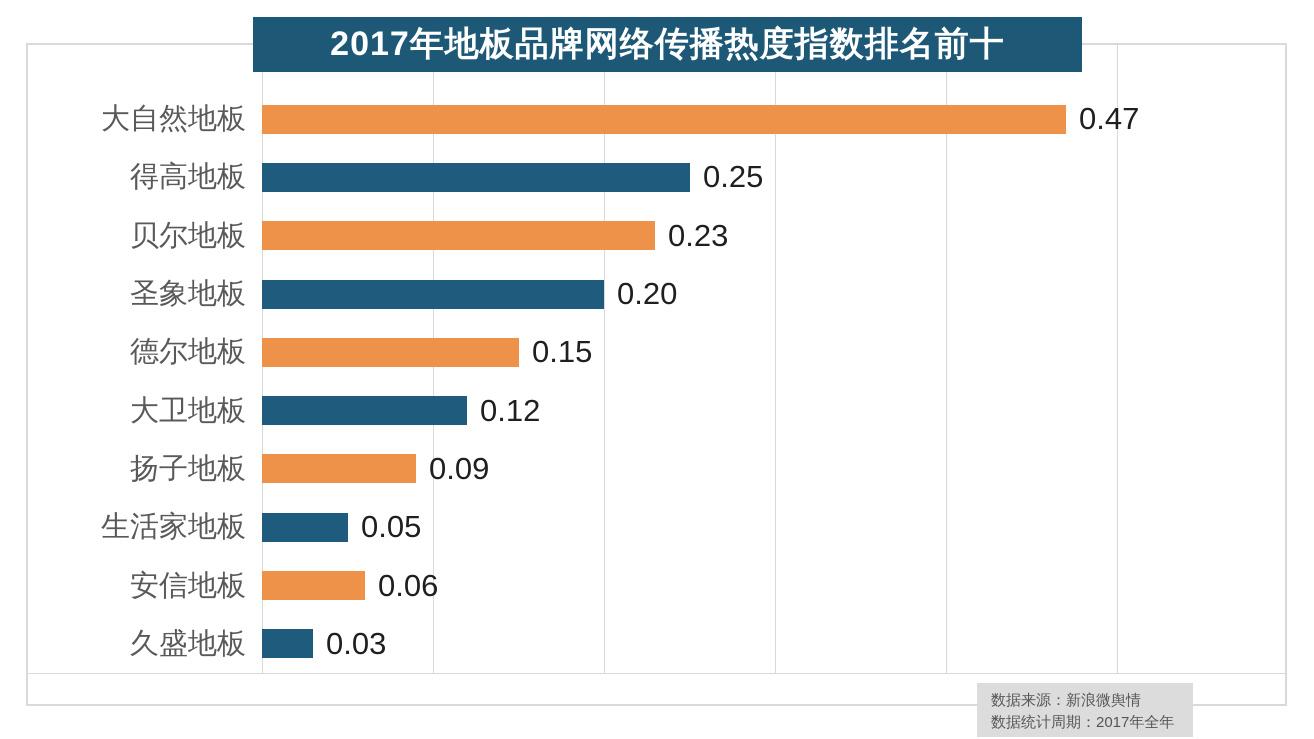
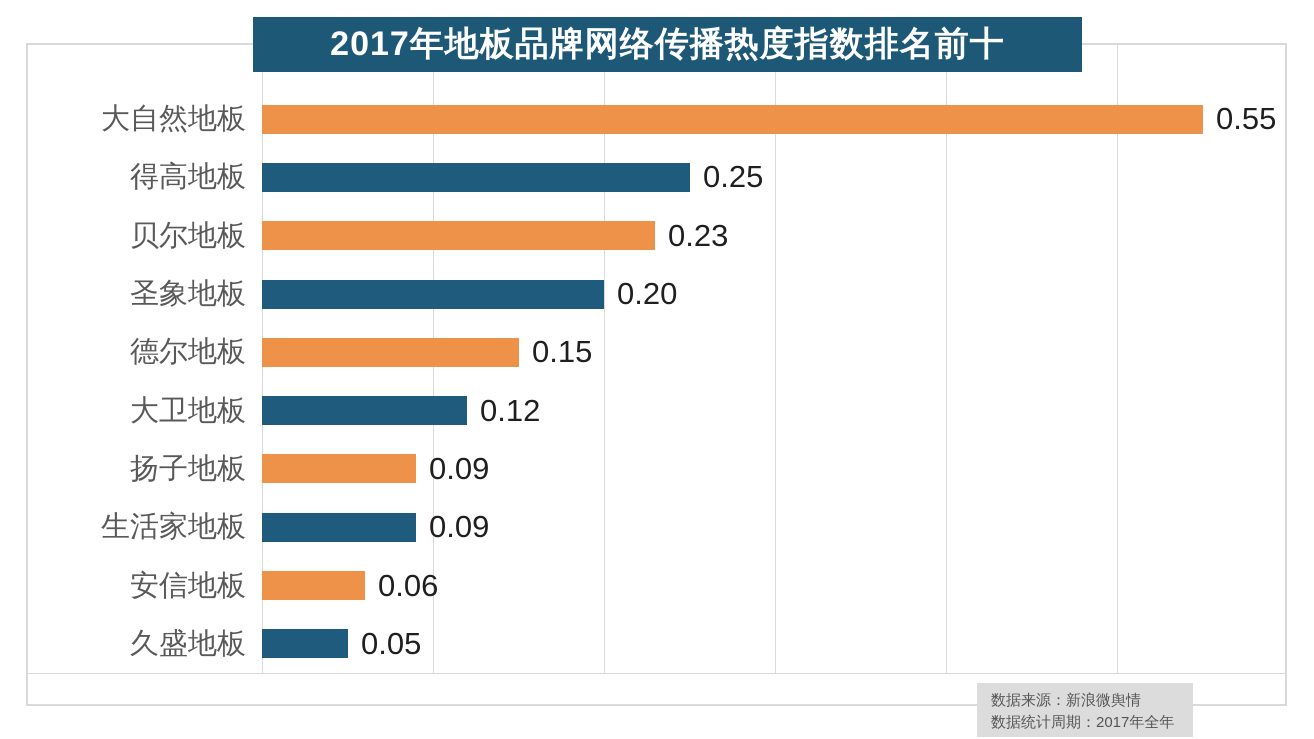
大自然地板: 0.47 -> 0.55
生活家地板: 0.05 -> 0.09
久盛地板: 0.03 -> 0.05
